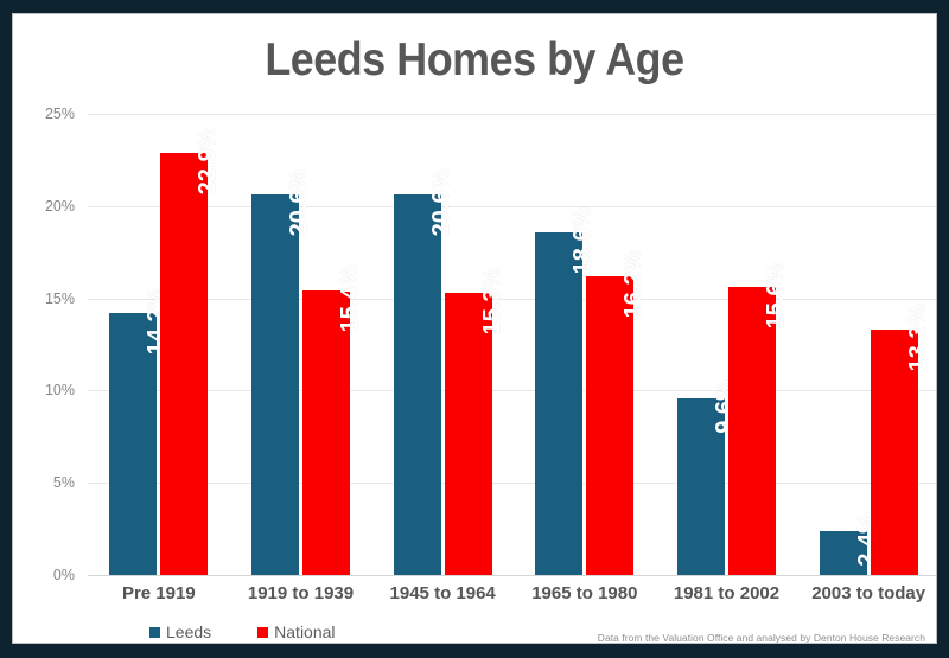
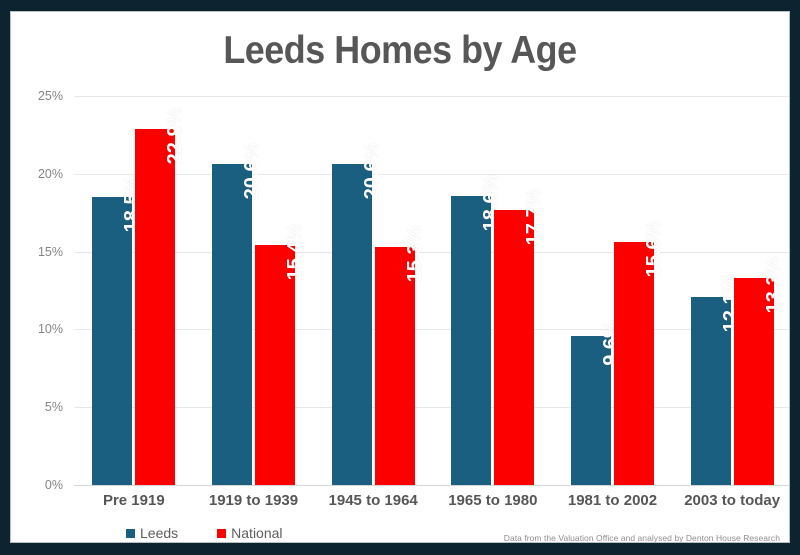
Leeds/Pre 1919: 14.2% -> 18.5%
National/1965 to 1980: 16.2% -> 17.7%
Leeds/2003 to today: 2.4% -> 12.1%
